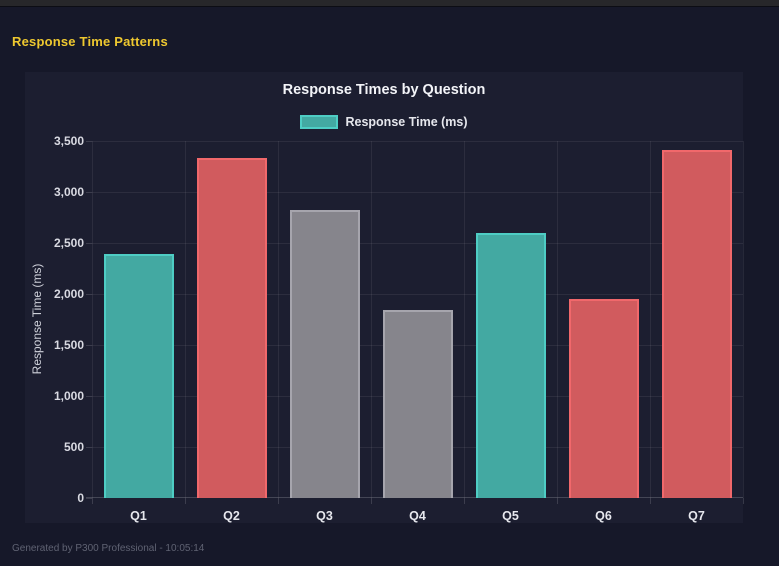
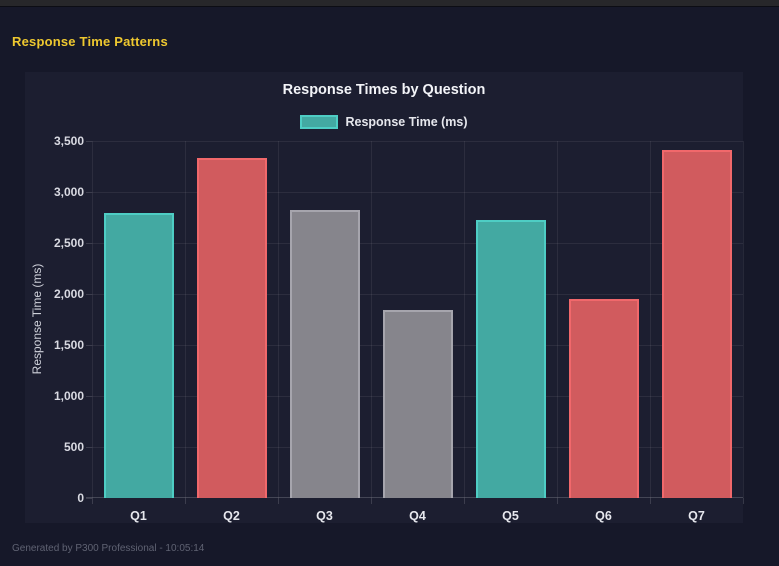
Q1: 2390 -> 2790
Q5: 2600 -> 2730
